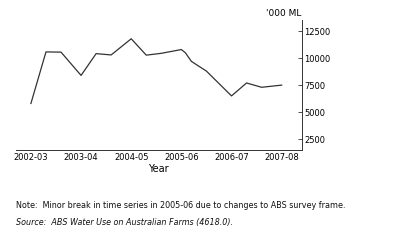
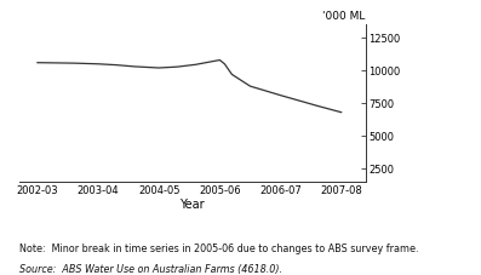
2002-03: 5800 -> 10600
2003-04: 8400 -> 10500
2004-05: 11800 -> 10200
2006-07: 6500 -> 8100
2007-08: 7500 -> 6800
